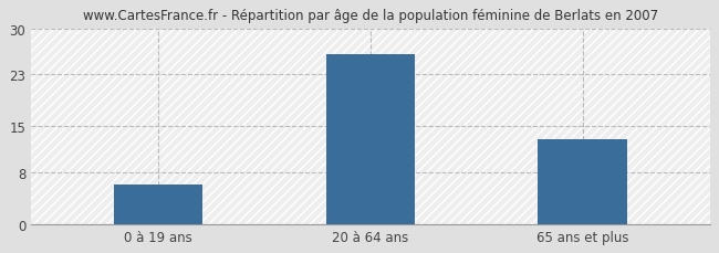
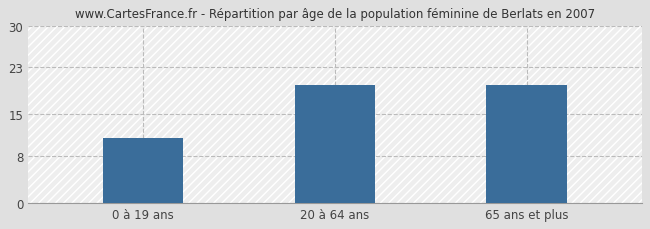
0 à 19 ans: 6 -> 11
20 à 64 ans: 26 -> 20
65 ans et plus: 13 -> 20
